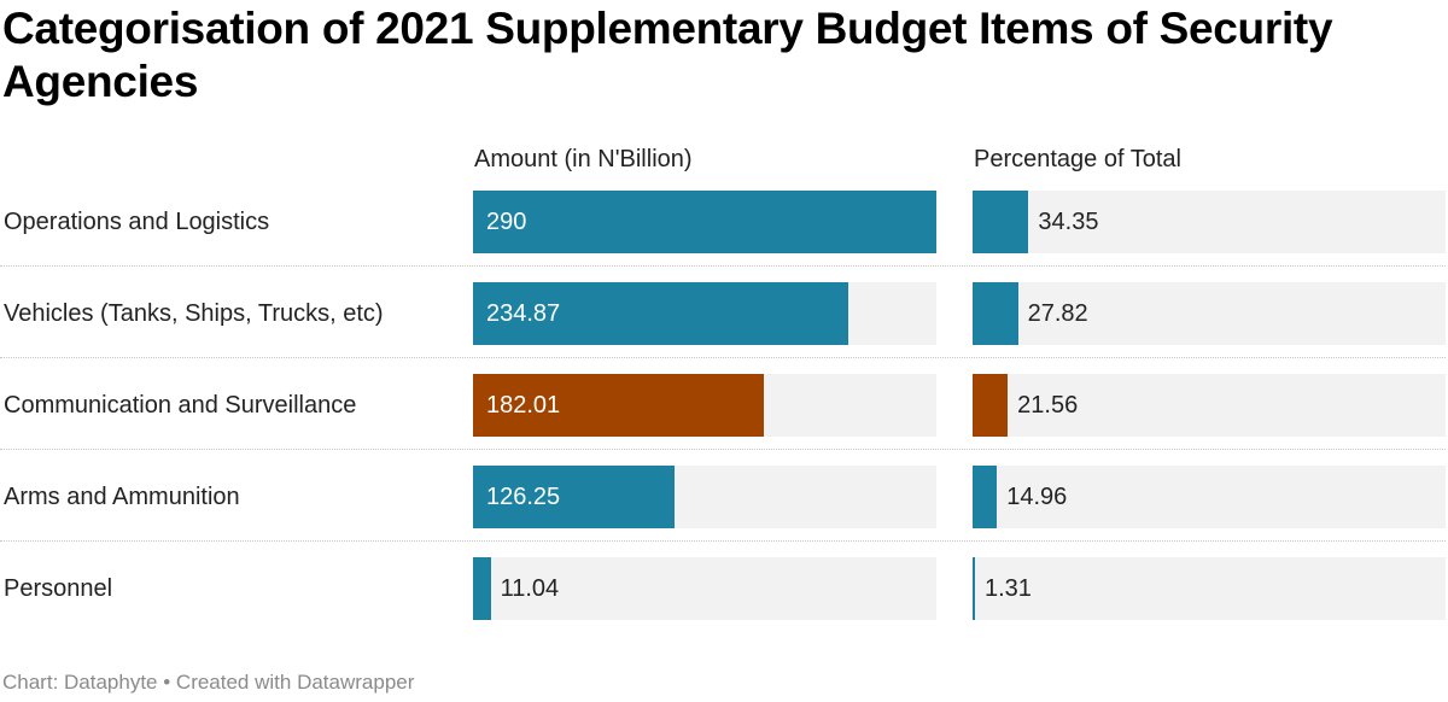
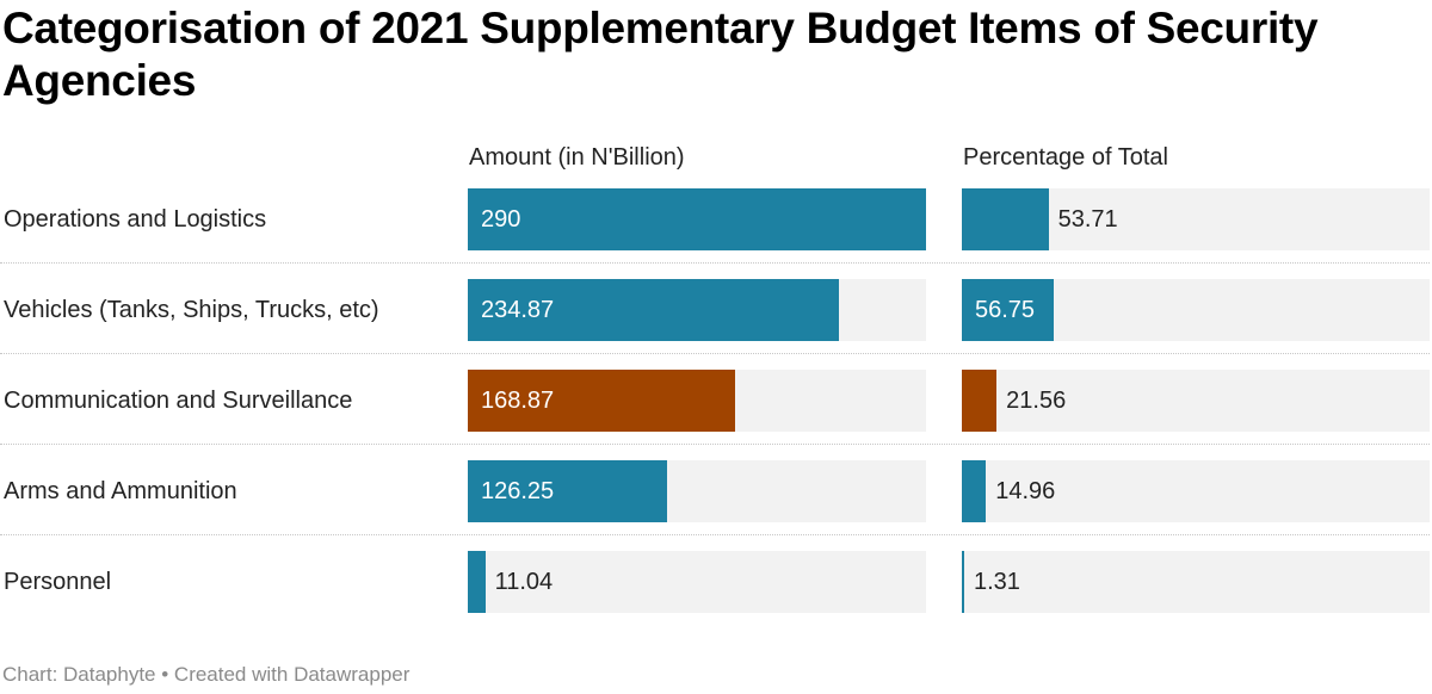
Percentage of Total/Operations and Logistics: 34.35 -> 53.71
Percentage of Total/Vehicles (Tanks, Ships, Trucks, etc): 27.82 -> 56.75
Amount (in N'Billion)/Communication and Surveillance: 182.01 -> 168.87
